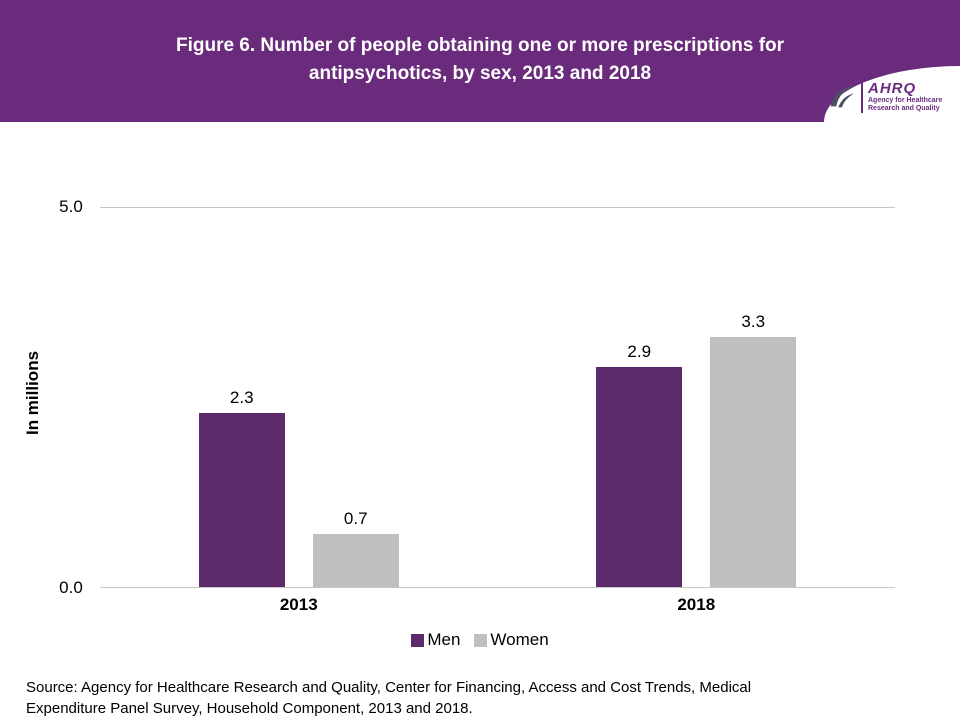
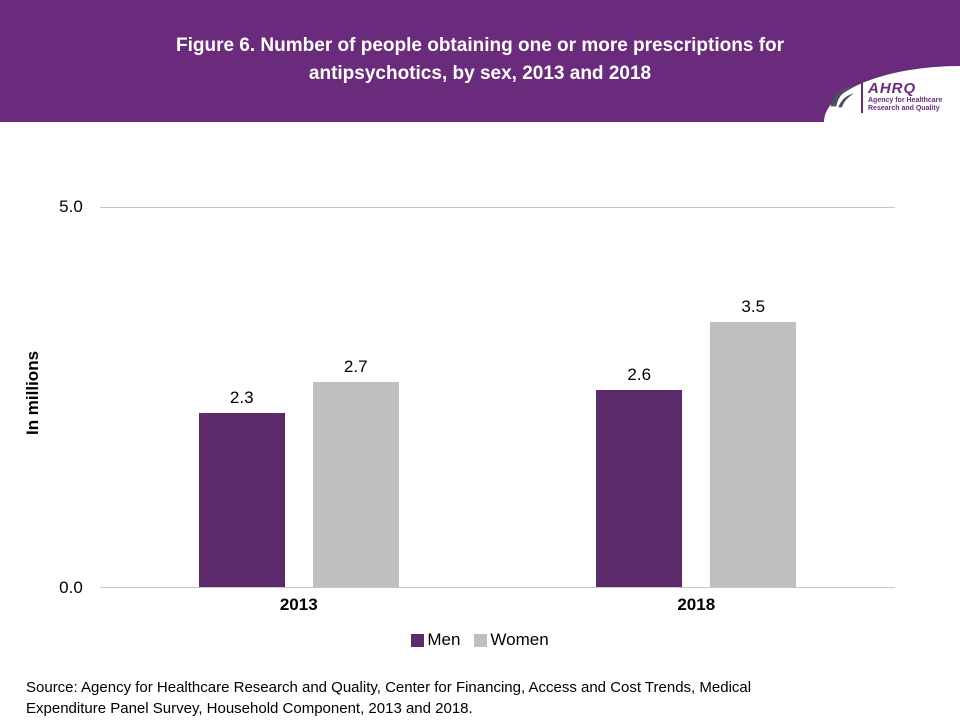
Women/2013: 0.7 -> 2.7
Men/2018: 2.9 -> 2.6
Women/2018: 3.3 -> 3.5
